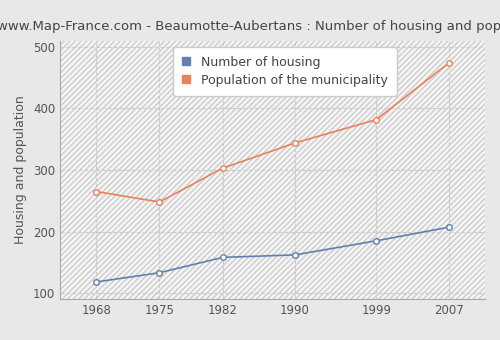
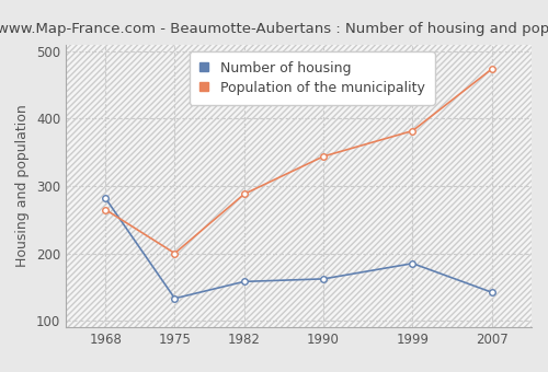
Number of housing/1968: 118 -> 282
Population of the municipality/1975: 248 -> 200
Population of the municipality/1982: 303 -> 288
Number of housing/2007: 207 -> 142
